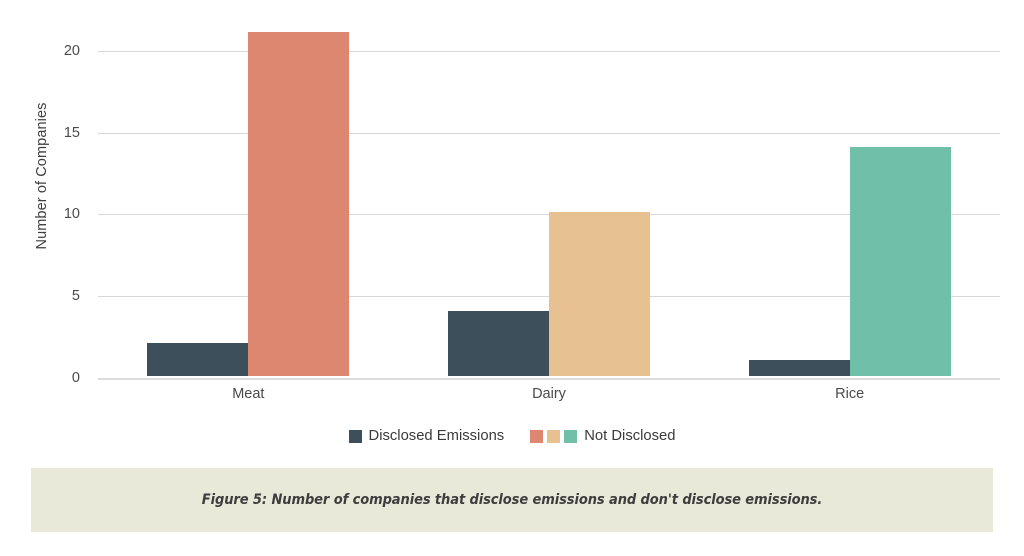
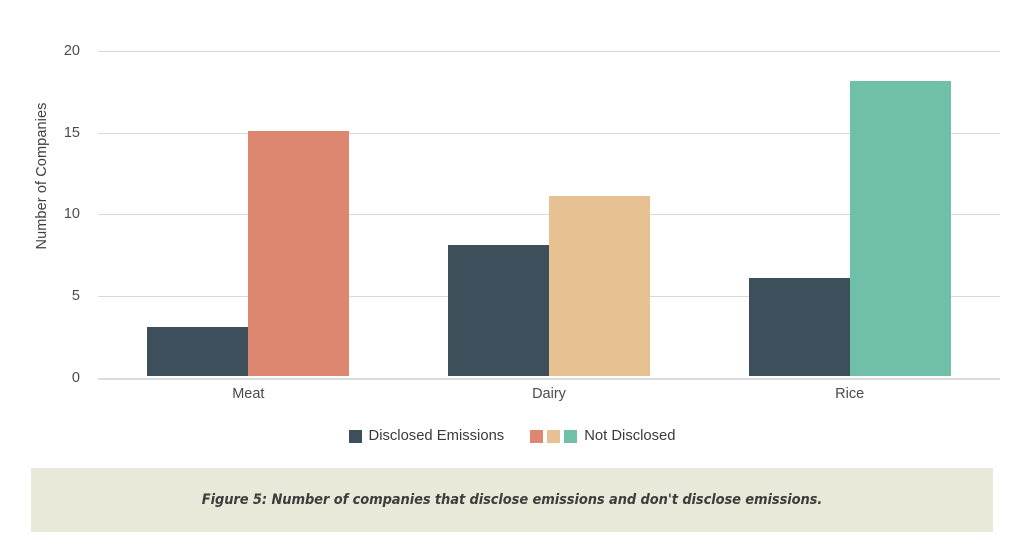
Disclosed Emissions/Meat: 2 -> 3
Not Disclosed/Meat: 21 -> 15
Disclosed Emissions/Dairy: 4 -> 8
Not Disclosed/Dairy: 10 -> 11
Disclosed Emissions/Rice: 1 -> 6
Not Disclosed/Rice: 14 -> 18
